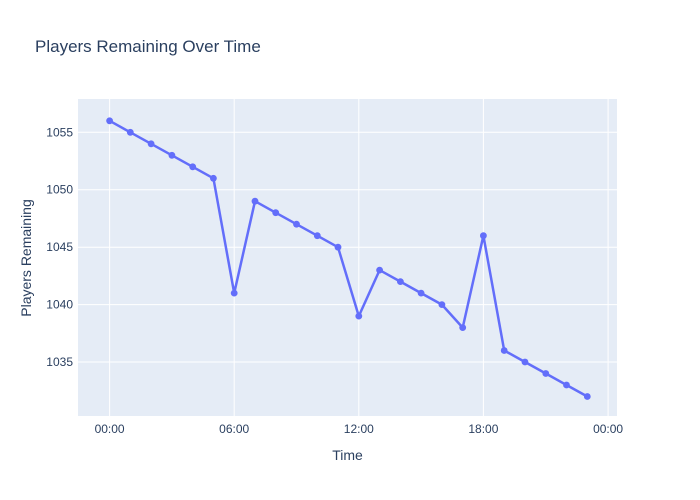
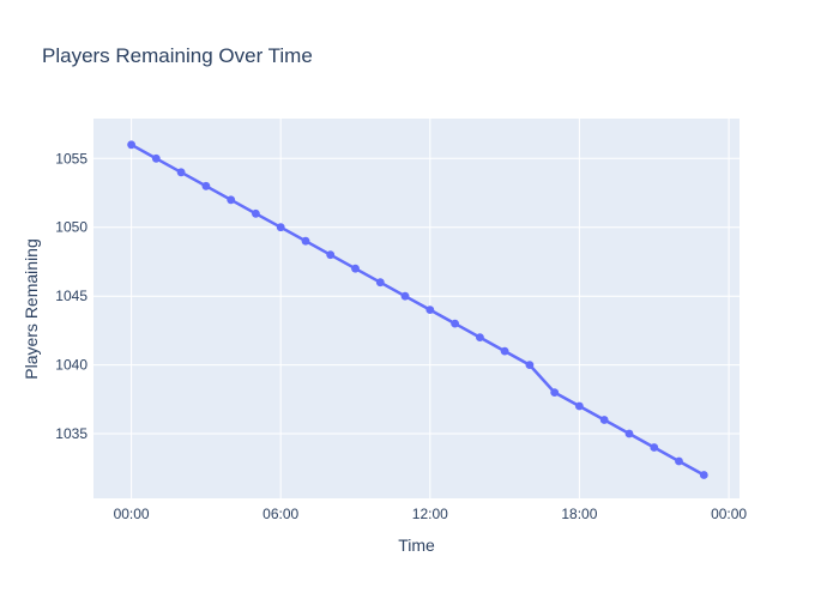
06:00: 1041 -> 1050
12:00: 1039 -> 1044
18:00: 1046 -> 1037
